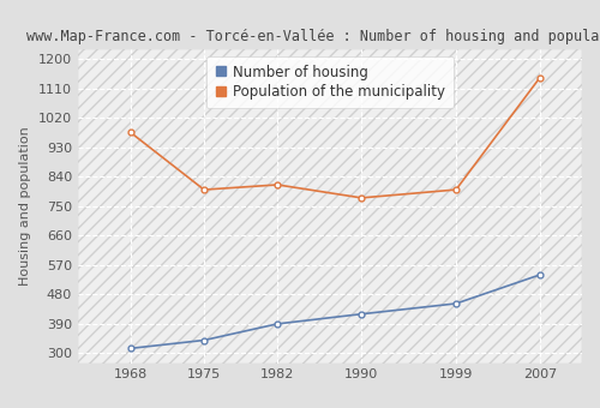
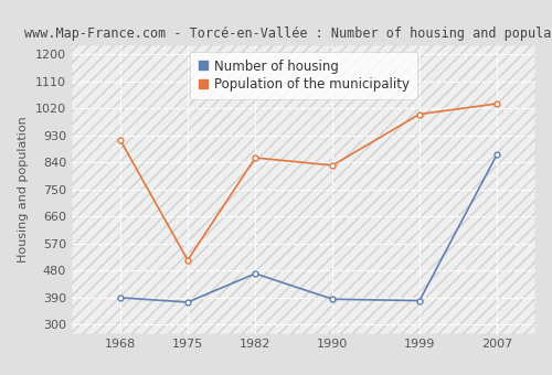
Number of housing/1968: 315 -> 390
Population of the municipality/1968: 975 -> 915
Number of housing/1975: 340 -> 375
Population of the municipality/1975: 800 -> 515
Number of housing/1982: 390 -> 470
Population of the municipality/1982: 815 -> 855
Number of housing/1990: 420 -> 385
Population of the municipality/1990: 775 -> 830
Number of housing/1999: 452 -> 380
Population of the municipality/1999: 800 -> 1000
Number of housing/2007: 540 -> 865
Population of the municipality/2007: 1143 -> 1035
